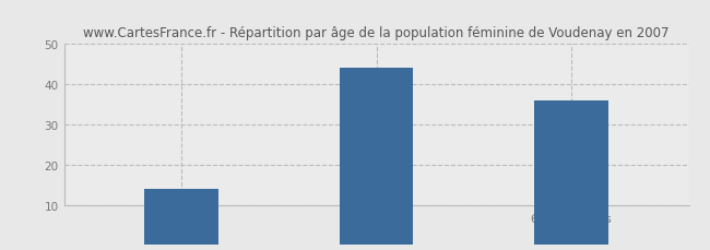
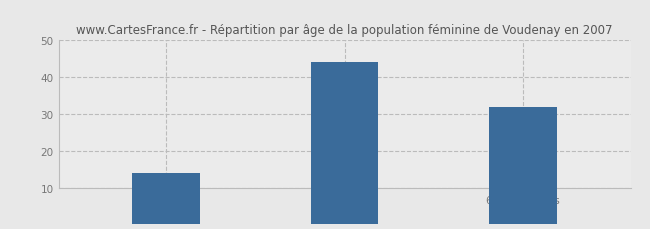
65 ans et plus: 36 -> 32
